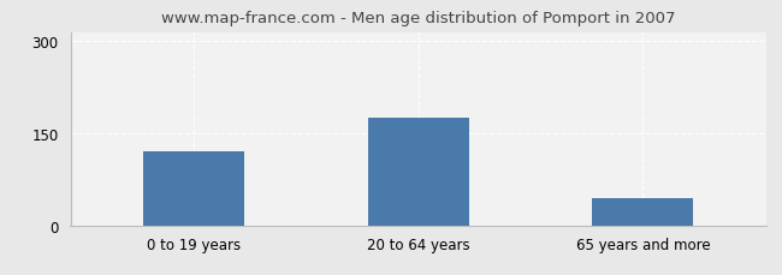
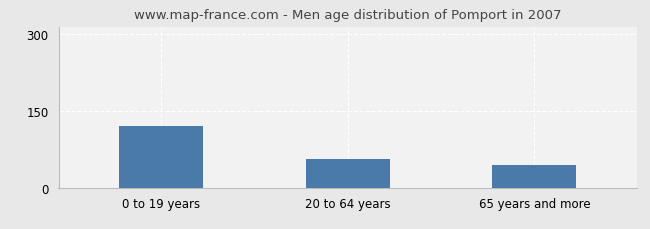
20 to 64 years: 175 -> 56
